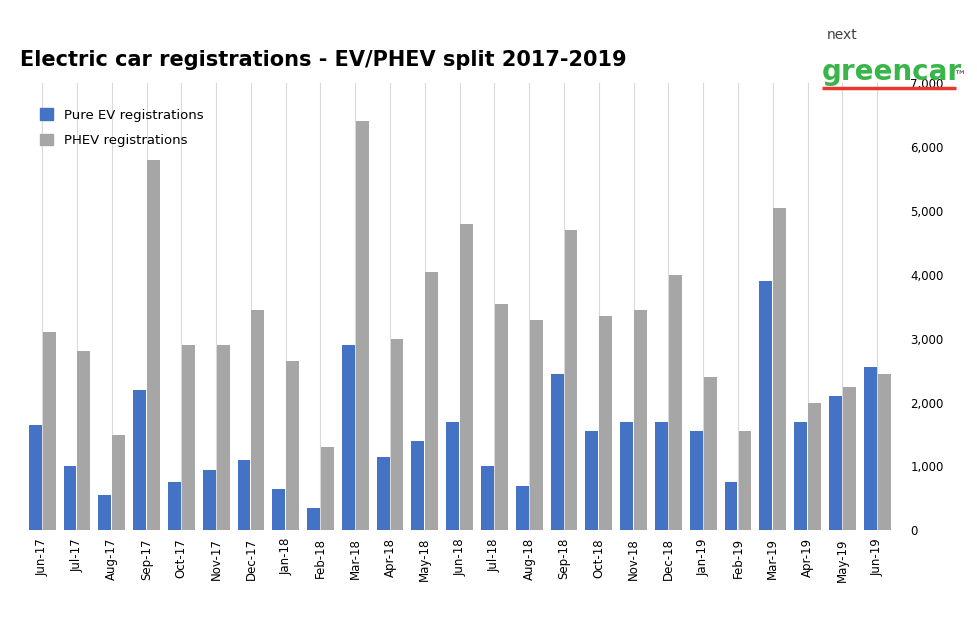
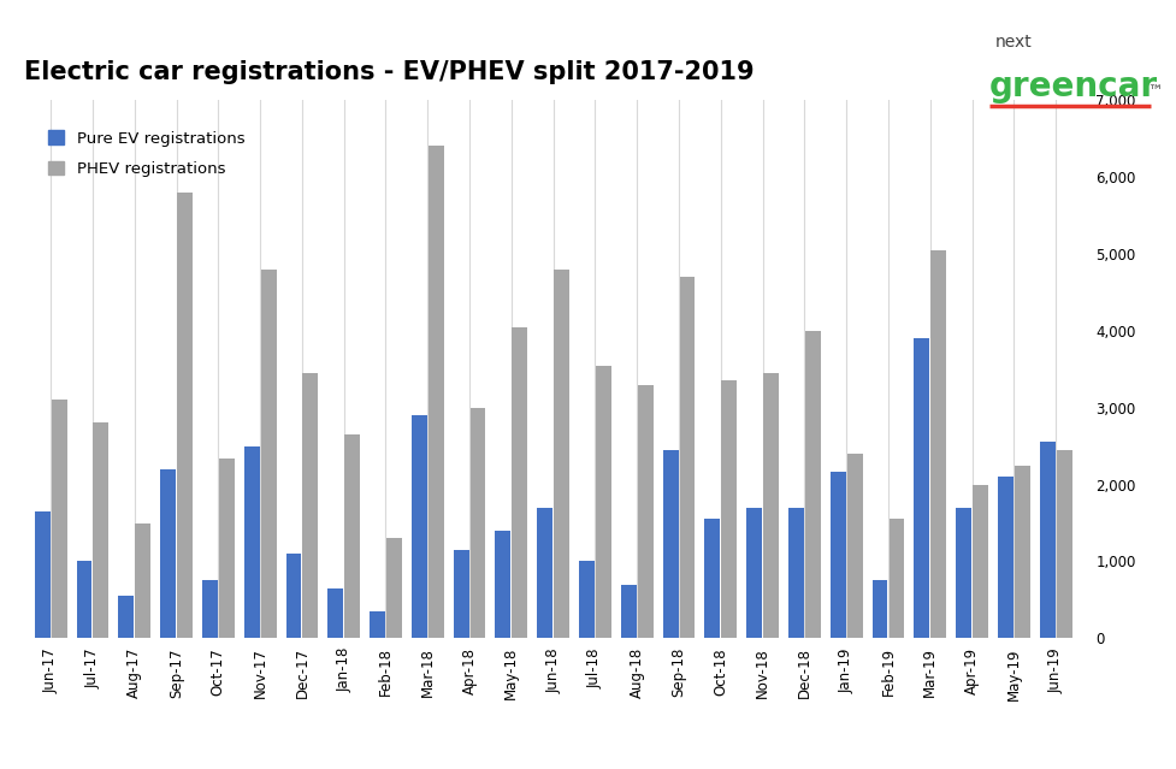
PHEV registrations/Oct-17: 2,900 -> 2,340
Pure EV registrations/Nov-17: 950 -> 2,500
PHEV registrations/Nov-17: 2,900 -> 4,800
Pure EV registrations/Jan-19: 1,550 -> 2,160
